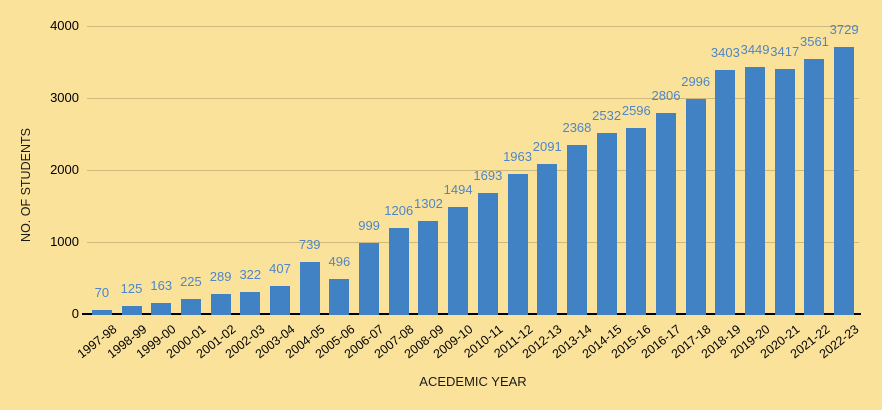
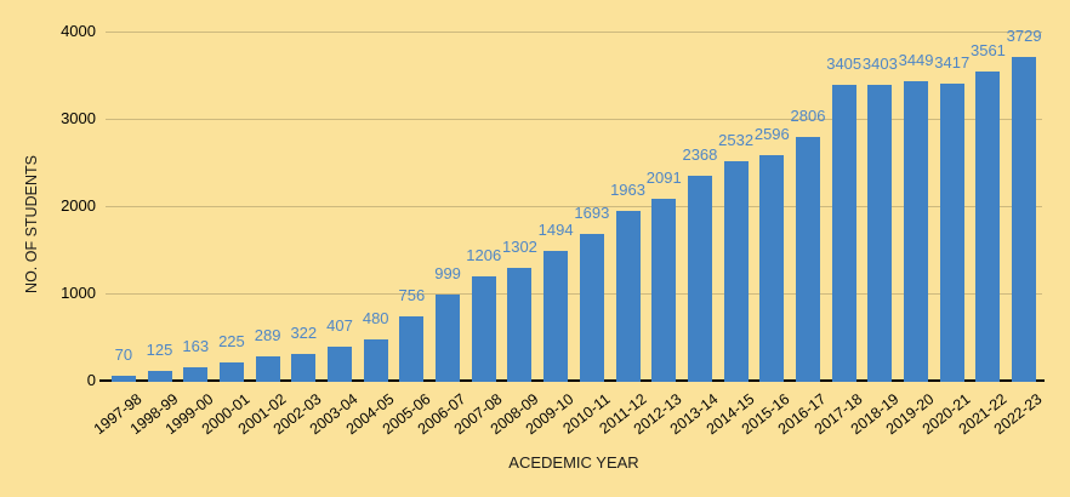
2004-05: 739 -> 480
2005-06: 496 -> 756
2017-18: 2996 -> 3405
